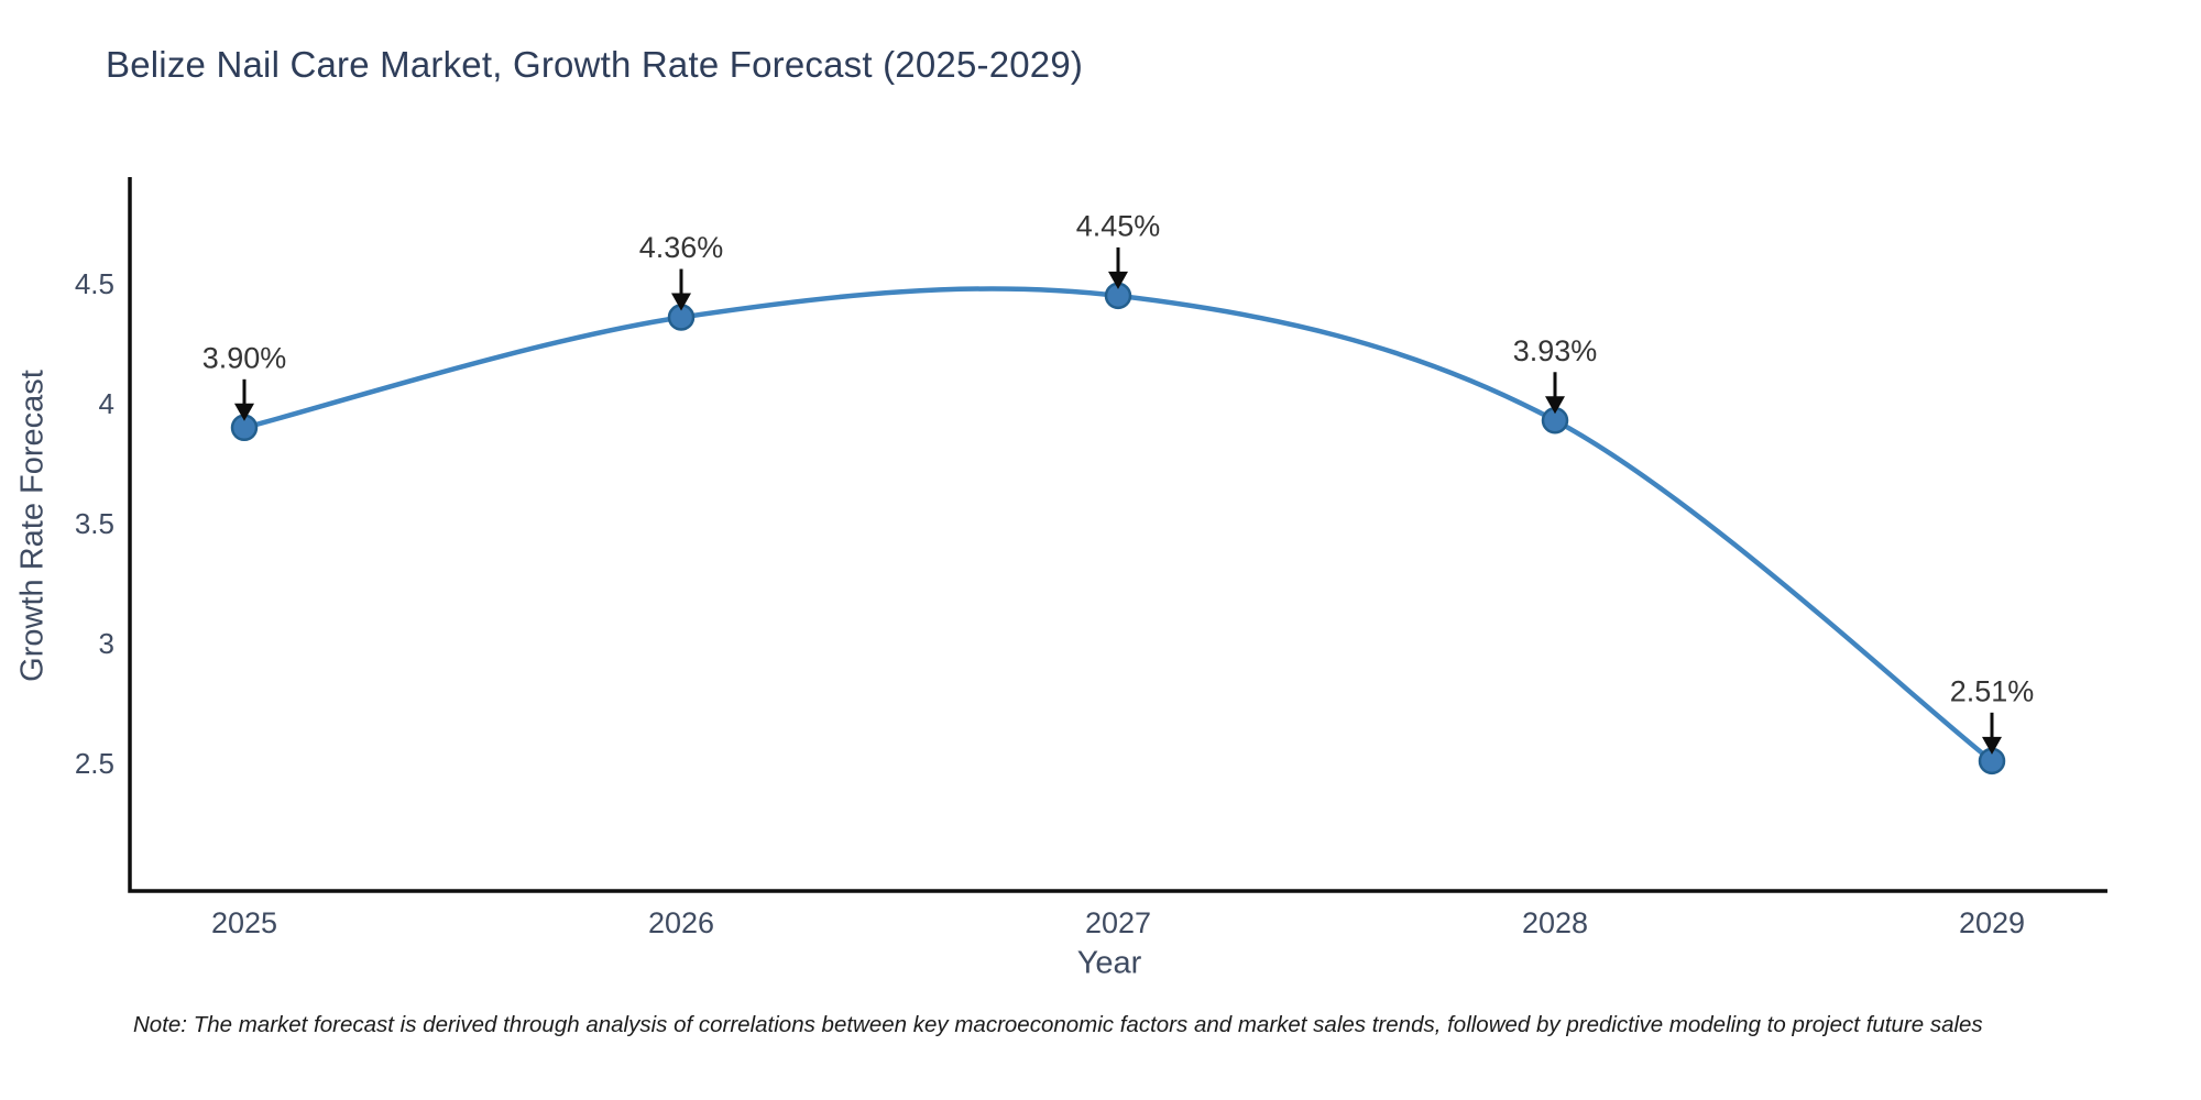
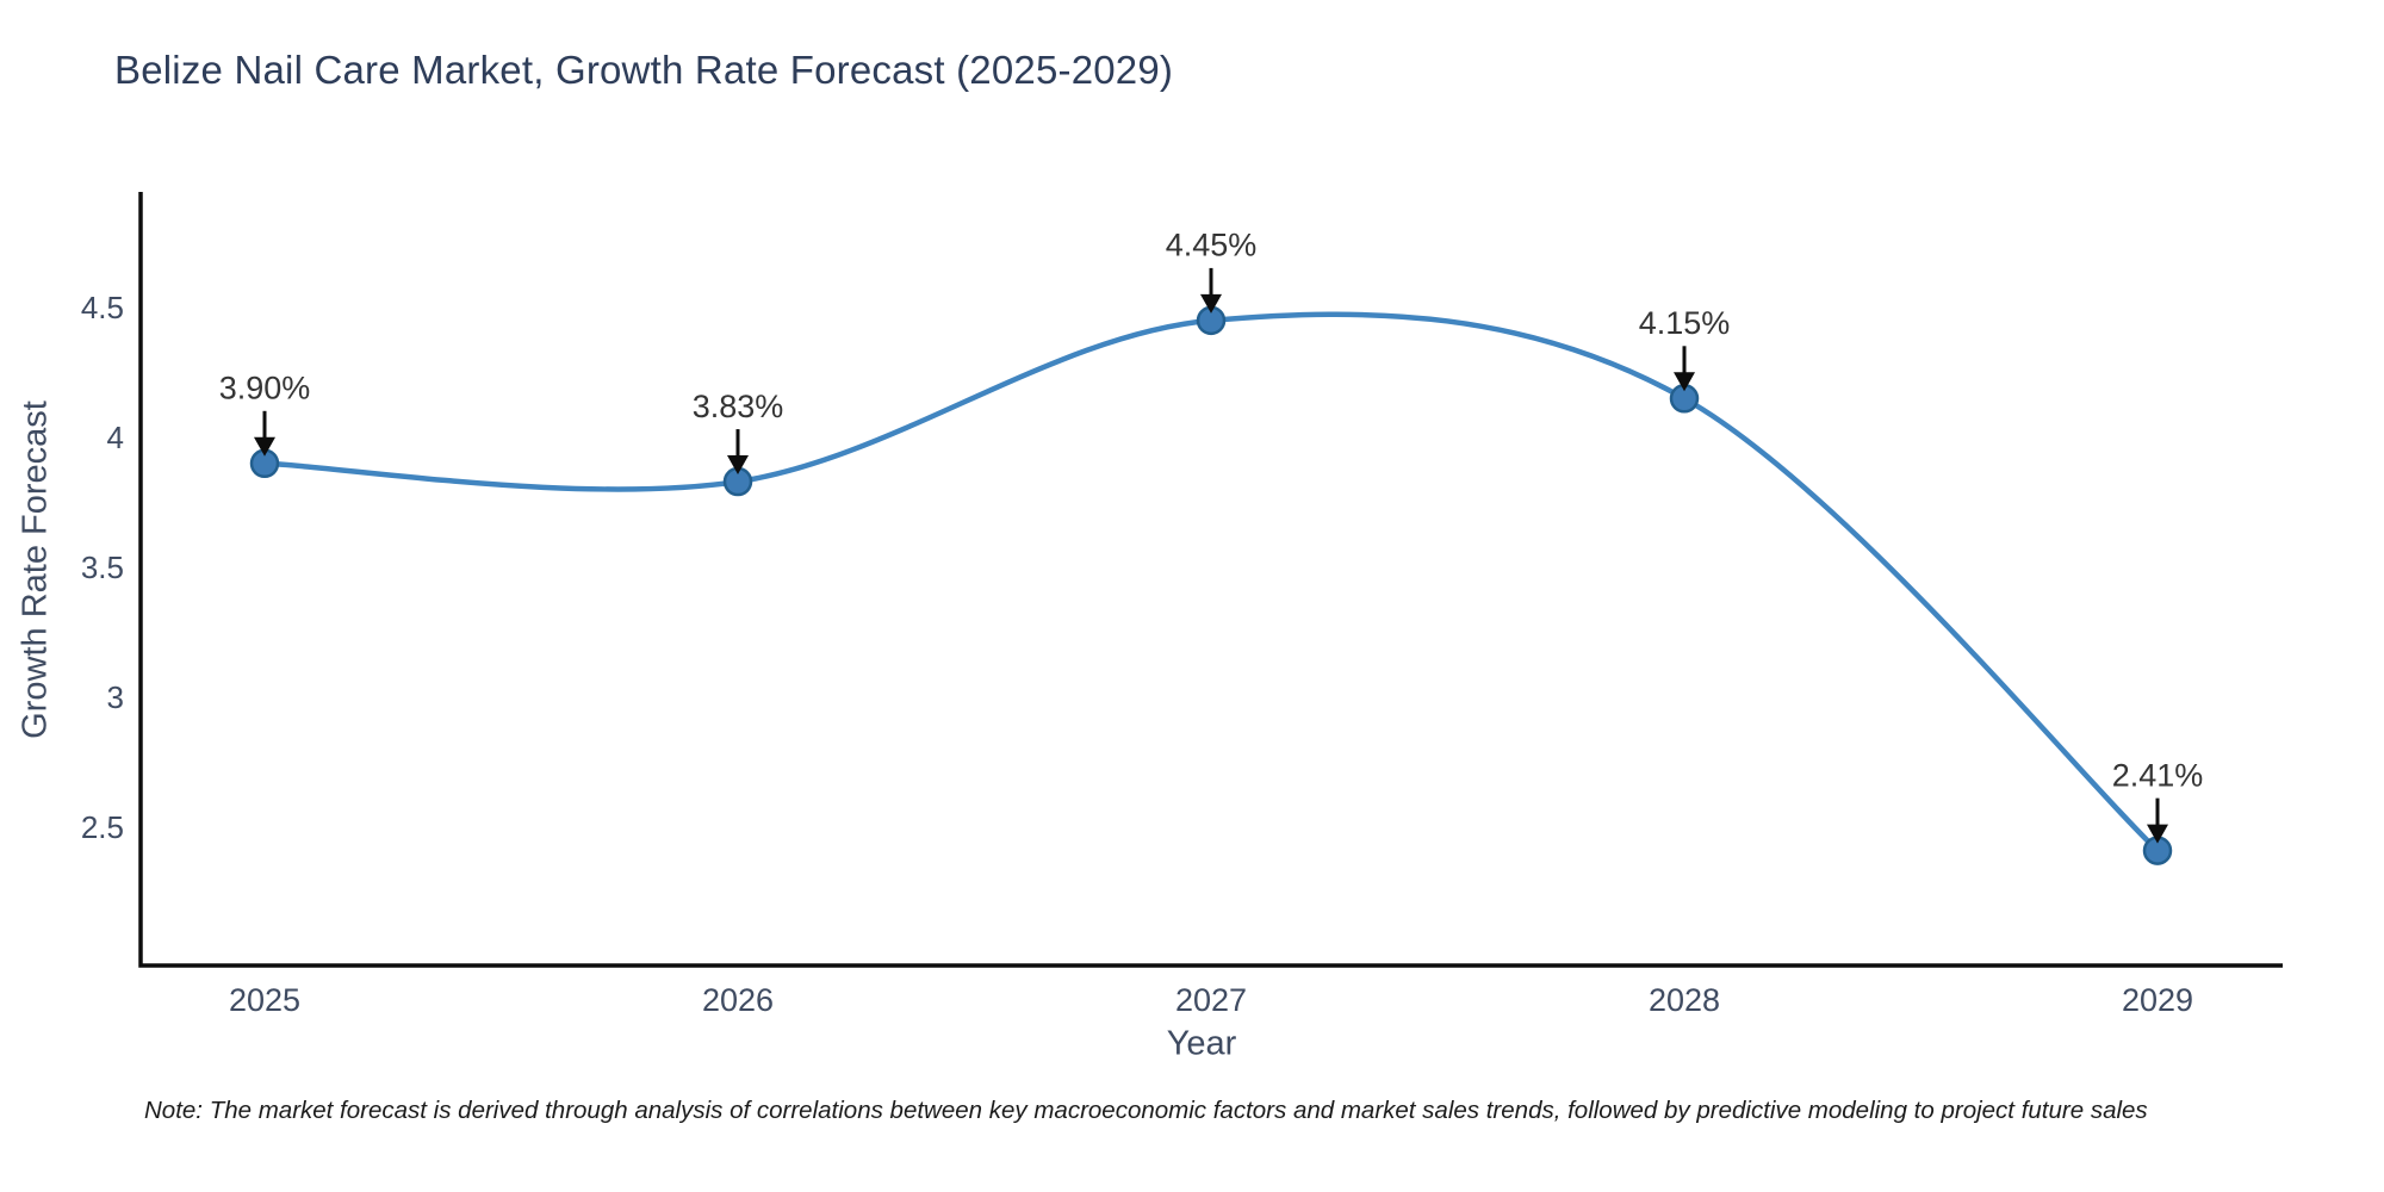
2026: 4.36% -> 3.83%
2028: 3.93% -> 4.15%
2029: 2.51% -> 2.41%
